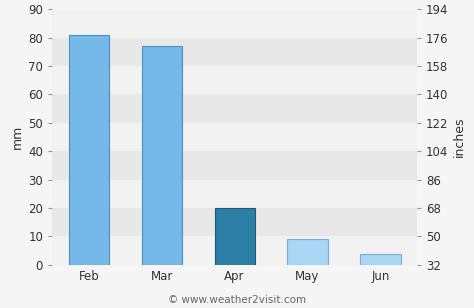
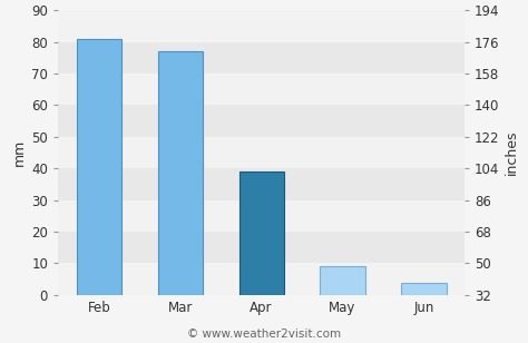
Apr: 20 -> 39
